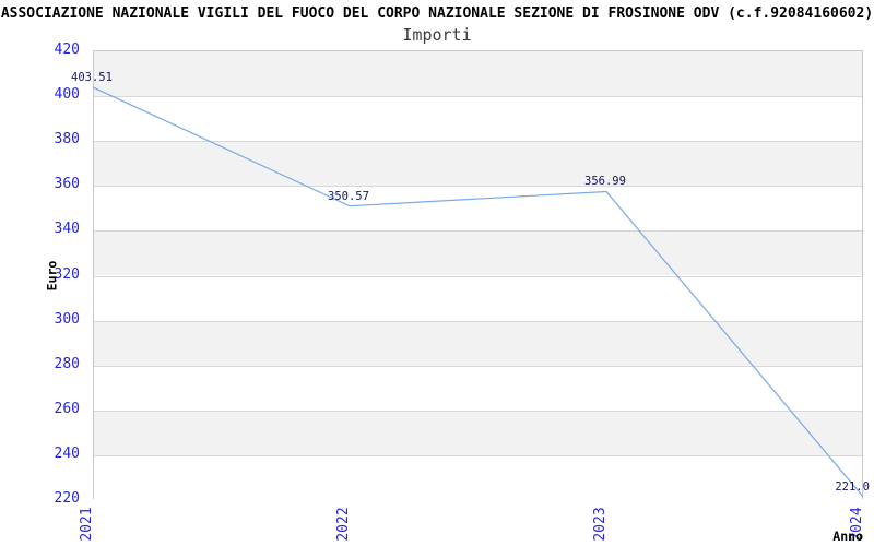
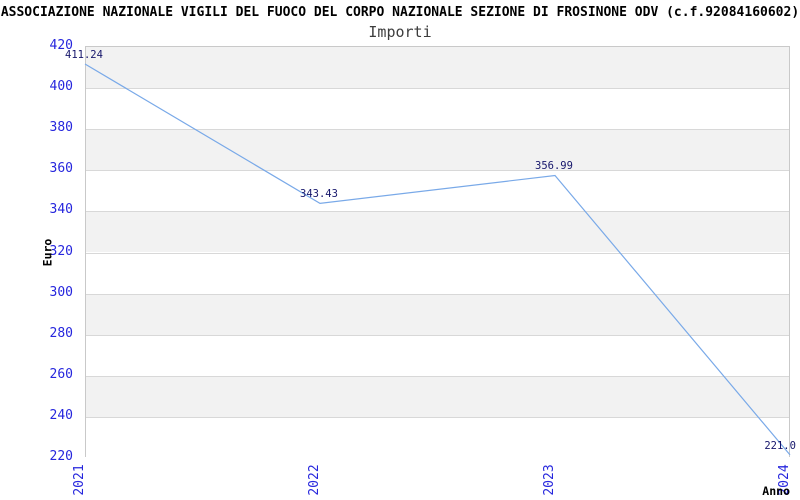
2021: 403.51 -> 411.24
2022: 350.57 -> 343.43
